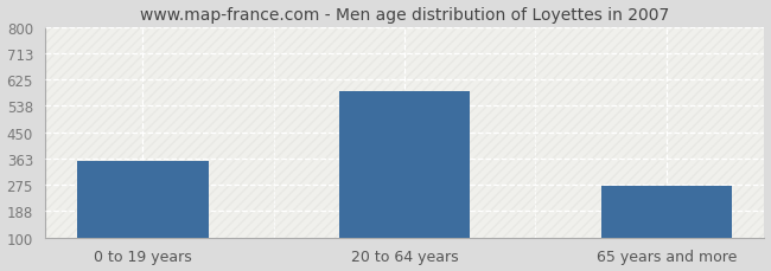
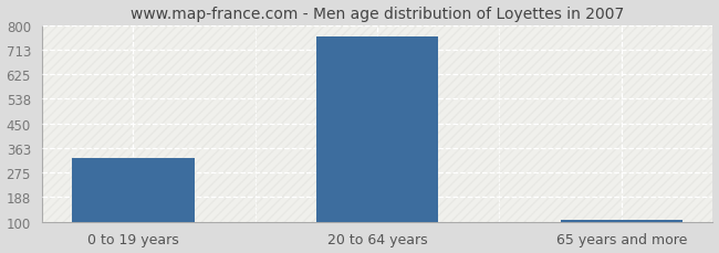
0 to 19 years: 355 -> 325
20 to 64 years: 585 -> 760
65 years and more: 270 -> 107
